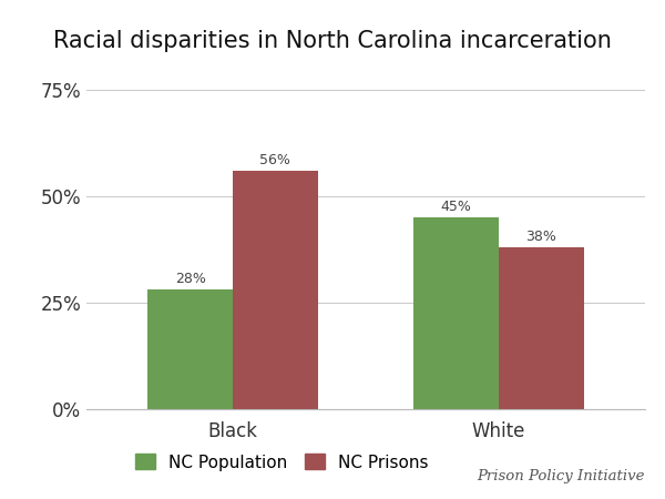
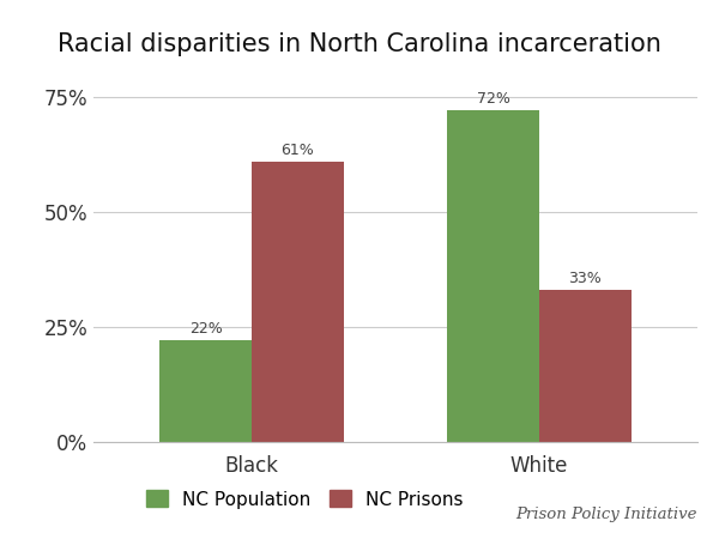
NC Population/Black: 28% -> 22%
NC Prisons/Black: 56% -> 61%
NC Population/White: 45% -> 72%
NC Prisons/White: 38% -> 33%
